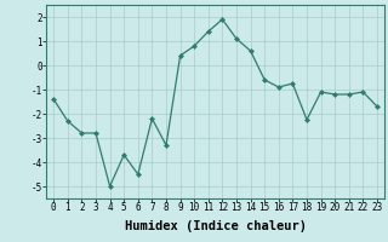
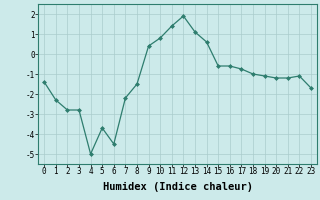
8: -3.30 -> -1.50
16: -0.90 -> -0.60
18: -2.25 -> -1.00
